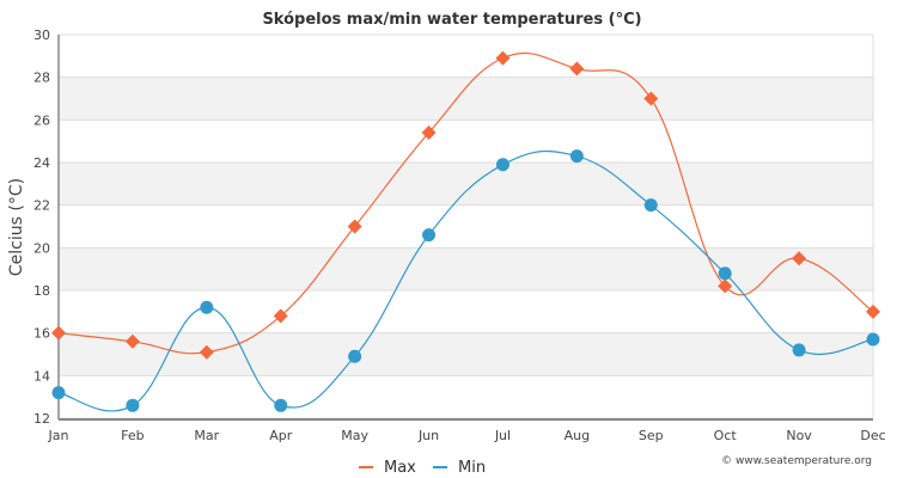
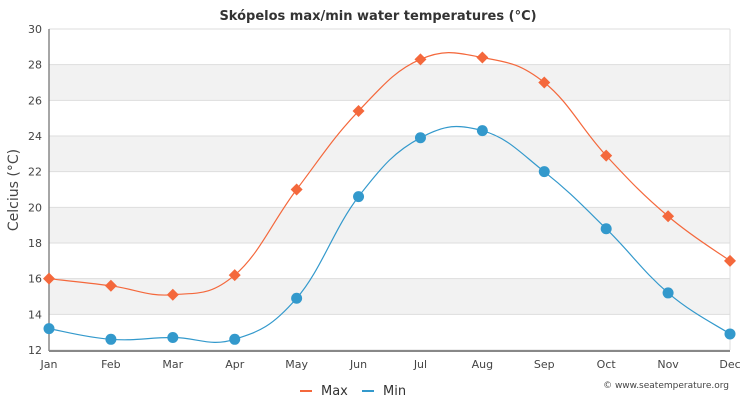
Min/Mar: 17.2 -> 12.7
Max/Apr: 16.8 -> 16.2
Max/Jul: 28.9 -> 28.3
Max/Oct: 18.2 -> 22.9
Min/Dec: 15.7 -> 12.9
